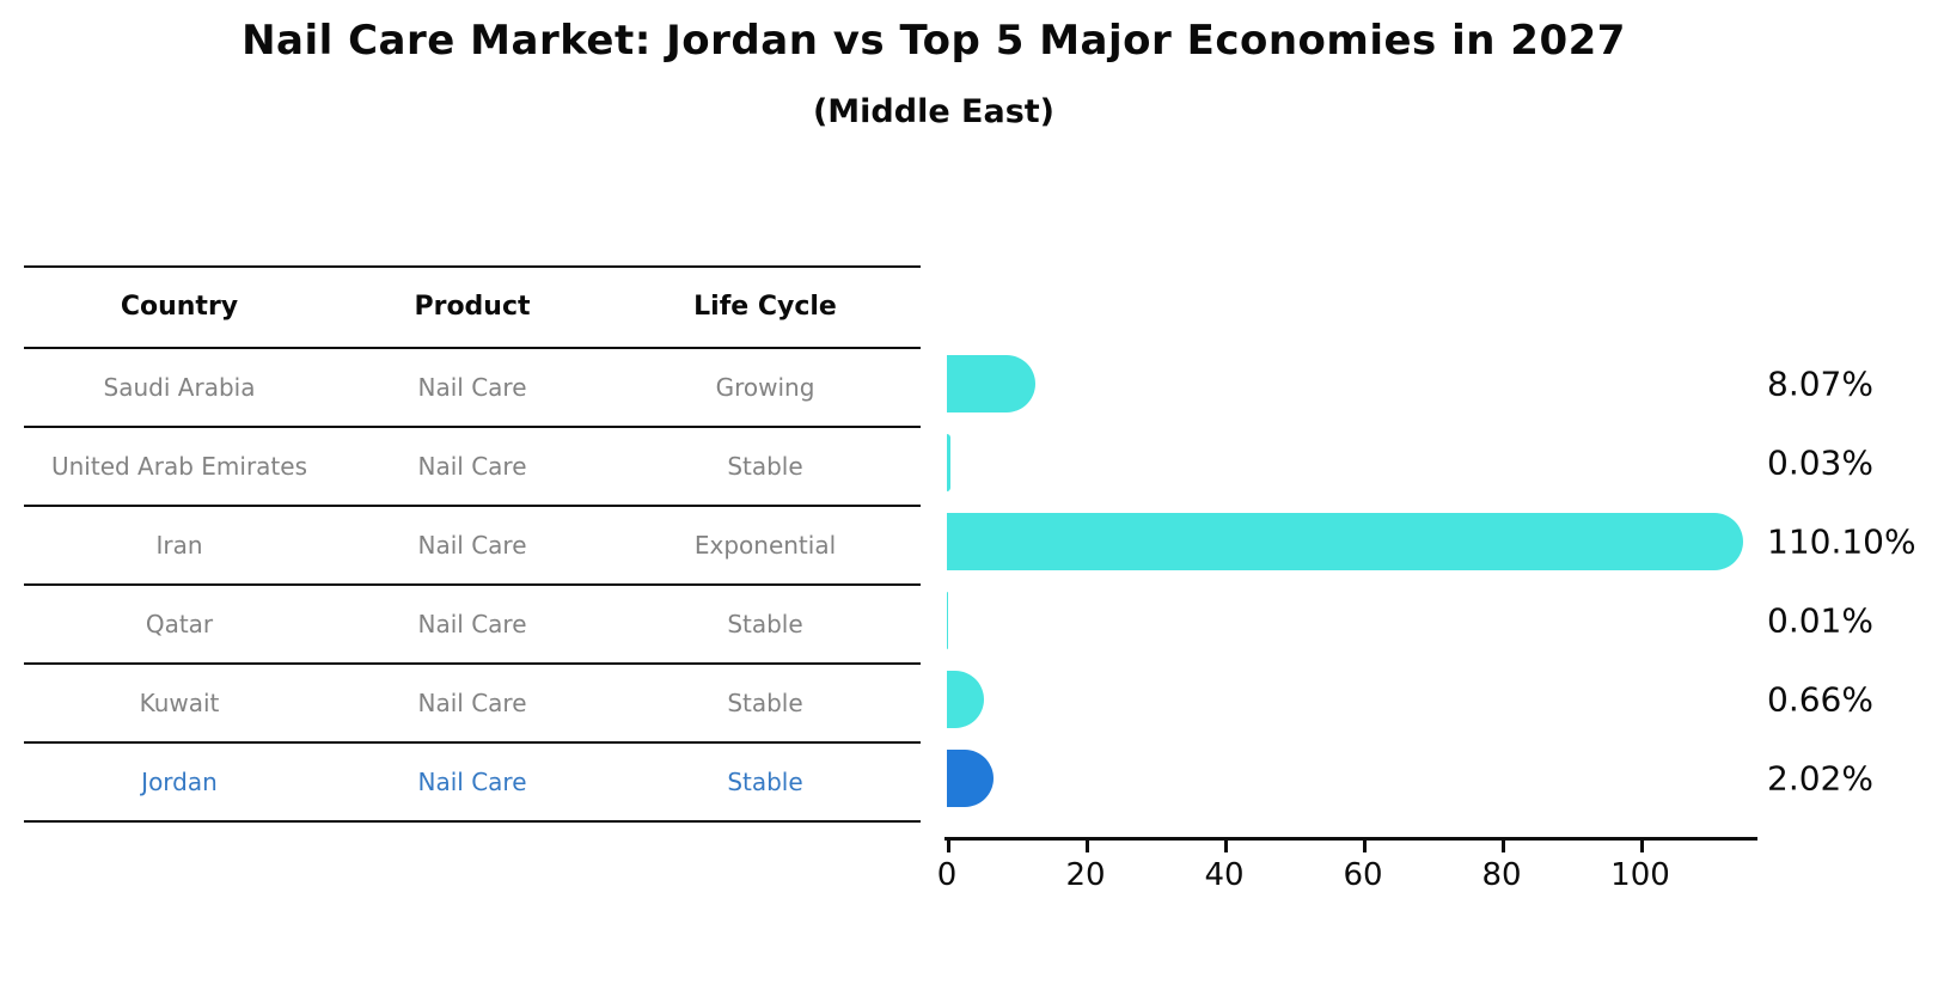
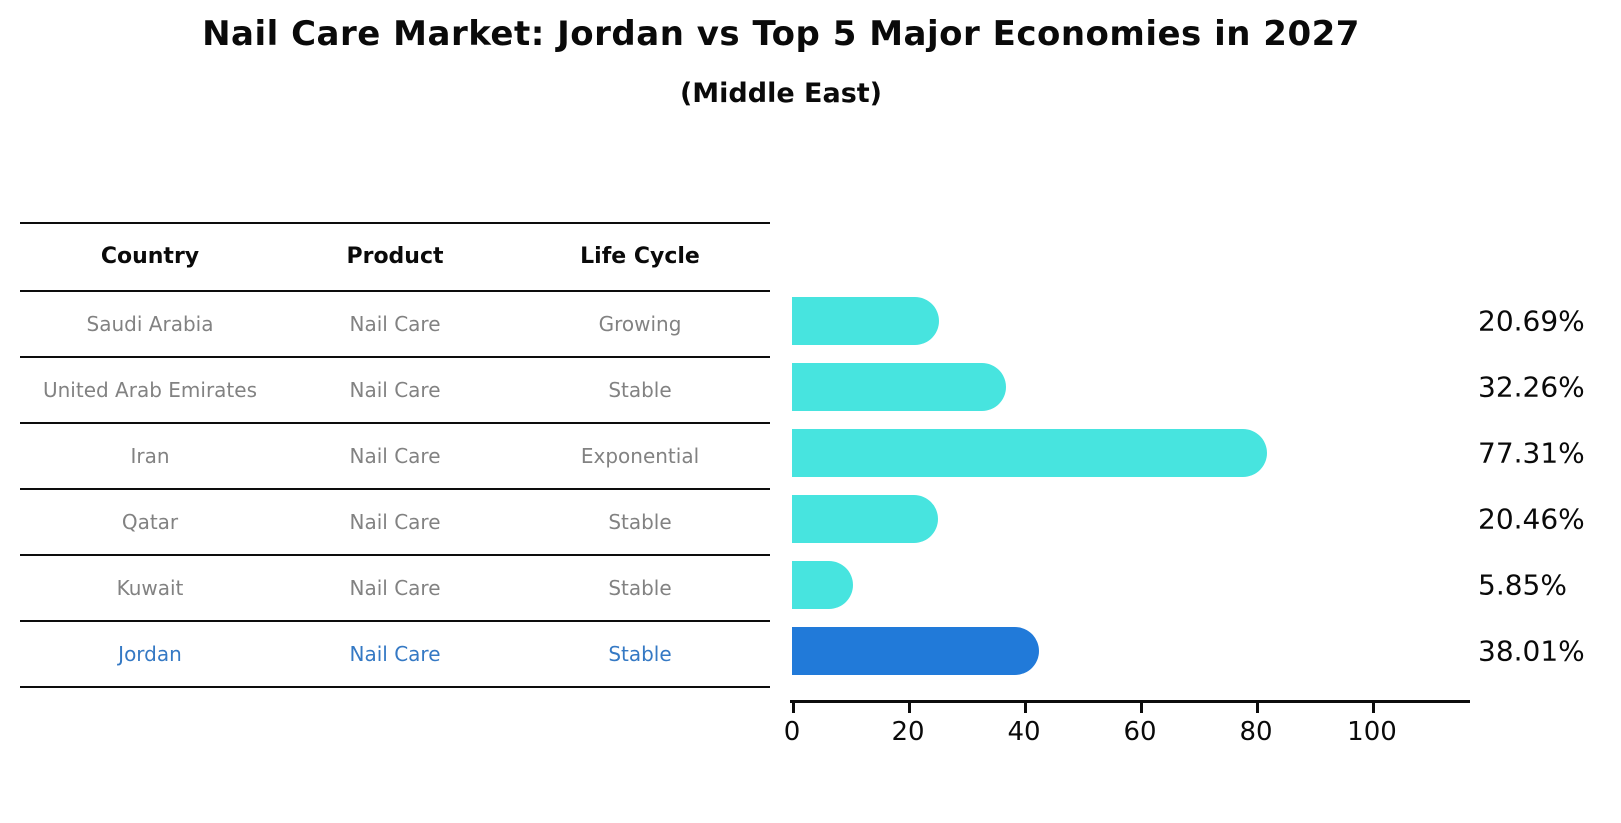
Saudi Arabia: 8.07% -> 20.69%
United Arab Emirates: 0.03% -> 32.26%
Iran: 110.10% -> 77.31%
Qatar: 0.01% -> 20.46%
Kuwait: 0.66% -> 5.85%
Jordan: 2.02% -> 38.01%
